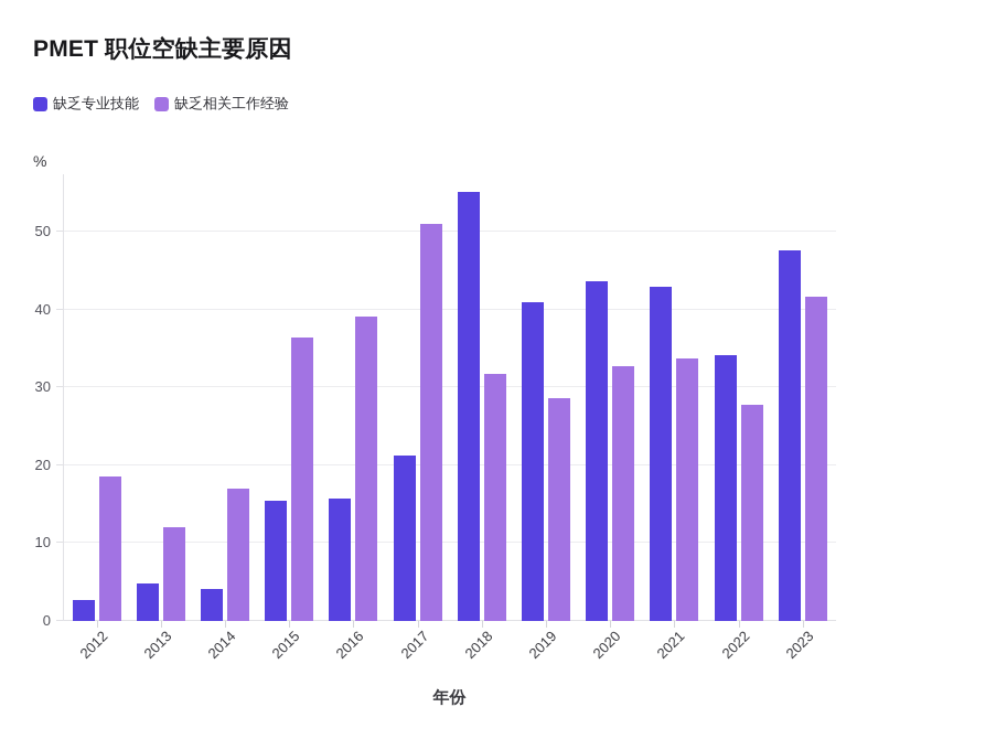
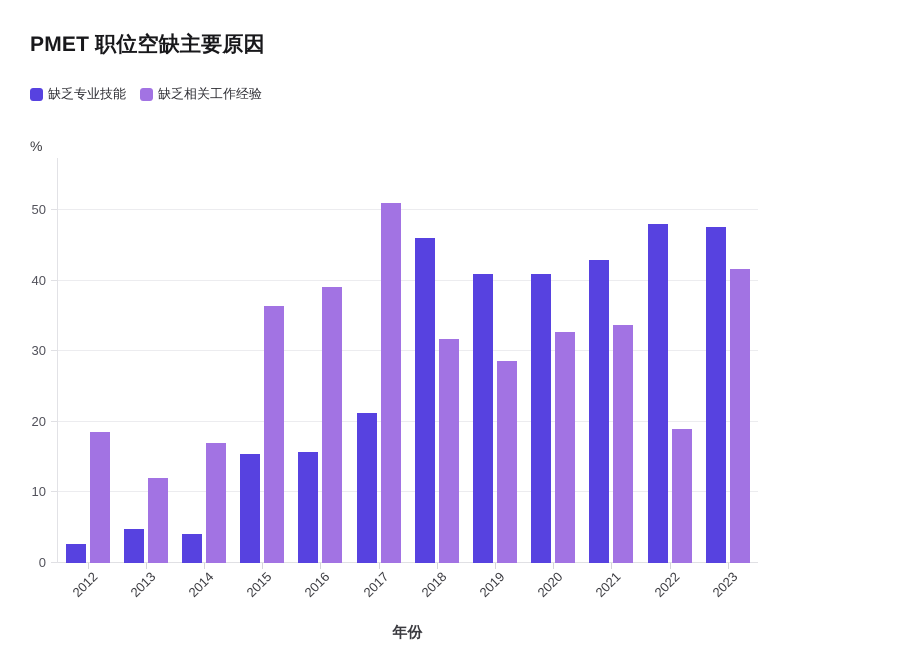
缺乏专业技能/2018: 55 -> 46
缺乏专业技能/2020: 44 -> 41
缺乏专业技能/2022: 34 -> 48
缺乏相关工作经验/2022: 28 -> 19
